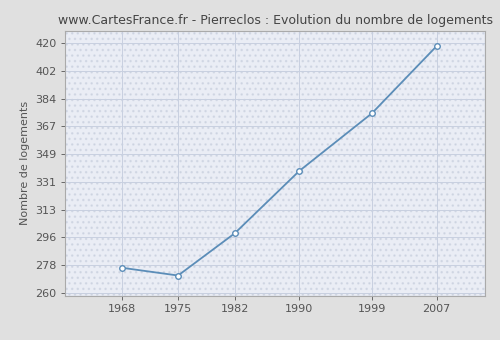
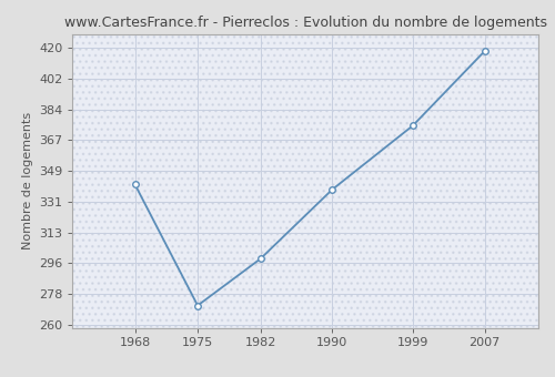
1968: 276 -> 341
